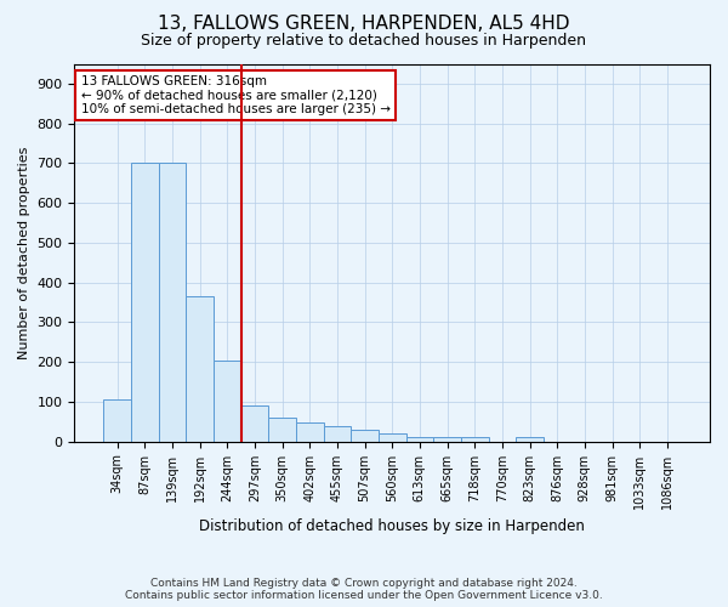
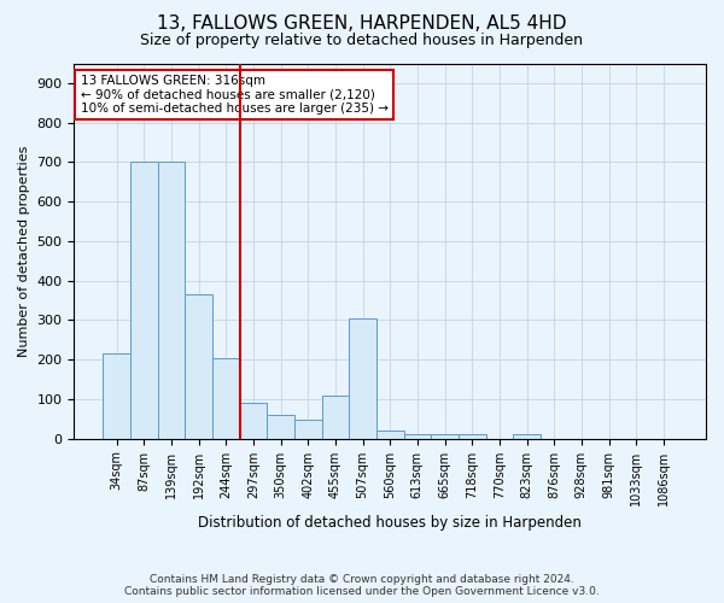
34sqm: 105 -> 215
455sqm: 40 -> 110
507sqm: 30 -> 305
